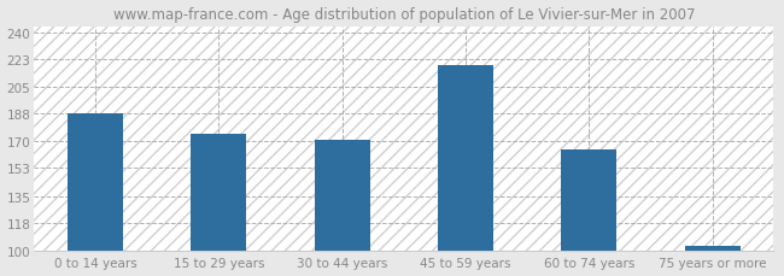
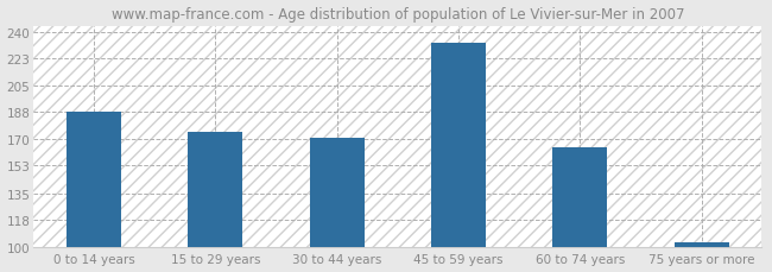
45 to 59 years: 219 -> 233
